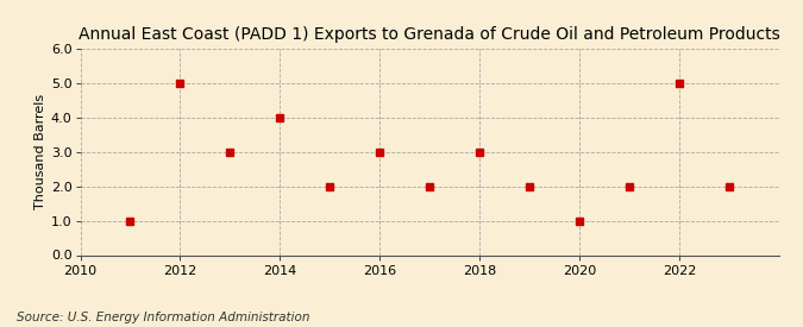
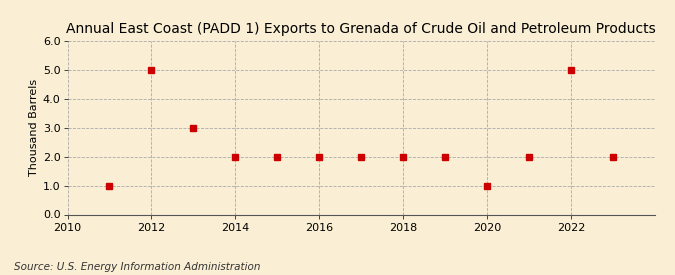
2014: 4 -> 2
2016: 3 -> 2
2018: 3 -> 2
